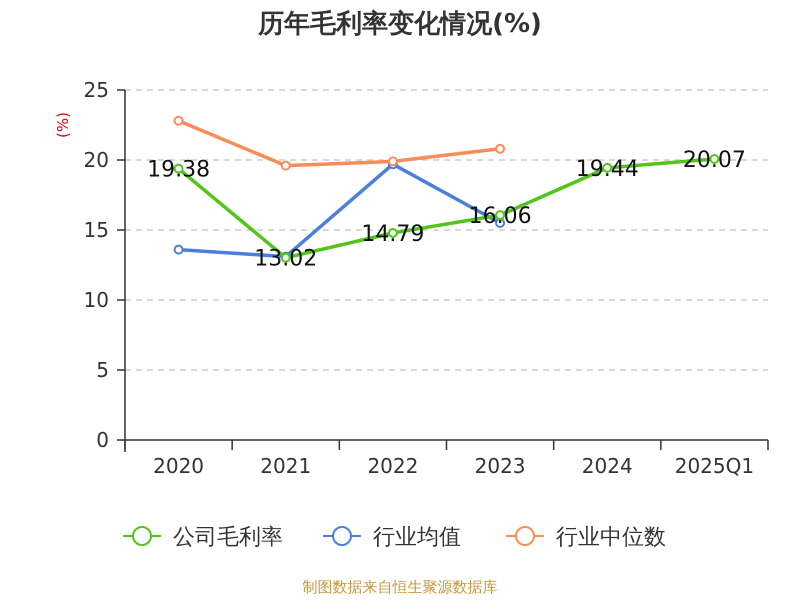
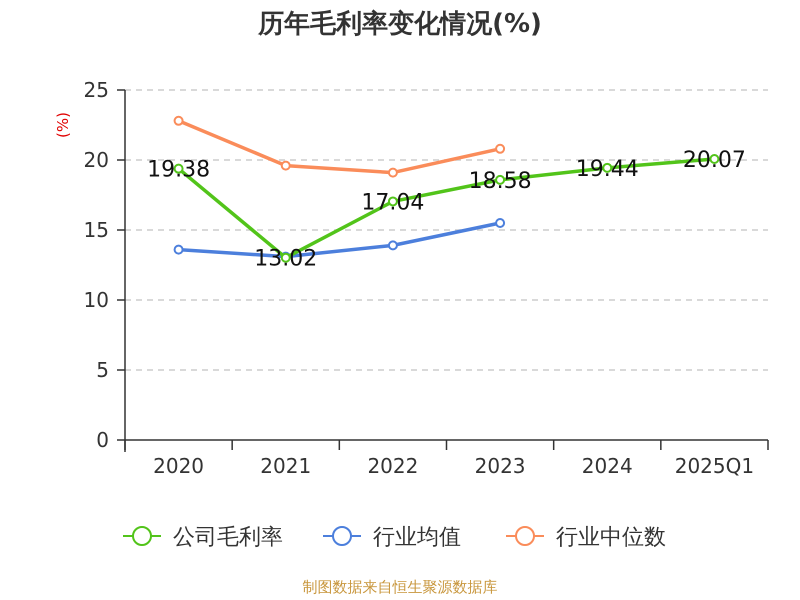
公司毛利率/2022: 14.79 -> 17.04
行业均值/2022: 19.7 -> 13.9
行业中位数/2022: 19.9 -> 19.1
公司毛利率/2023: 16.06 -> 18.58
